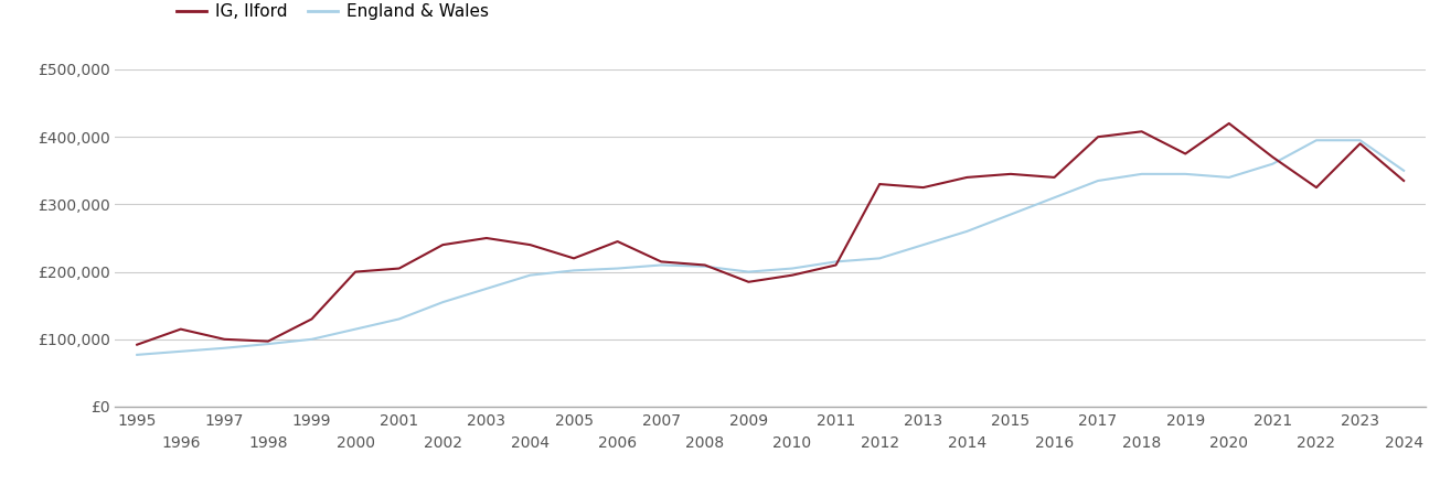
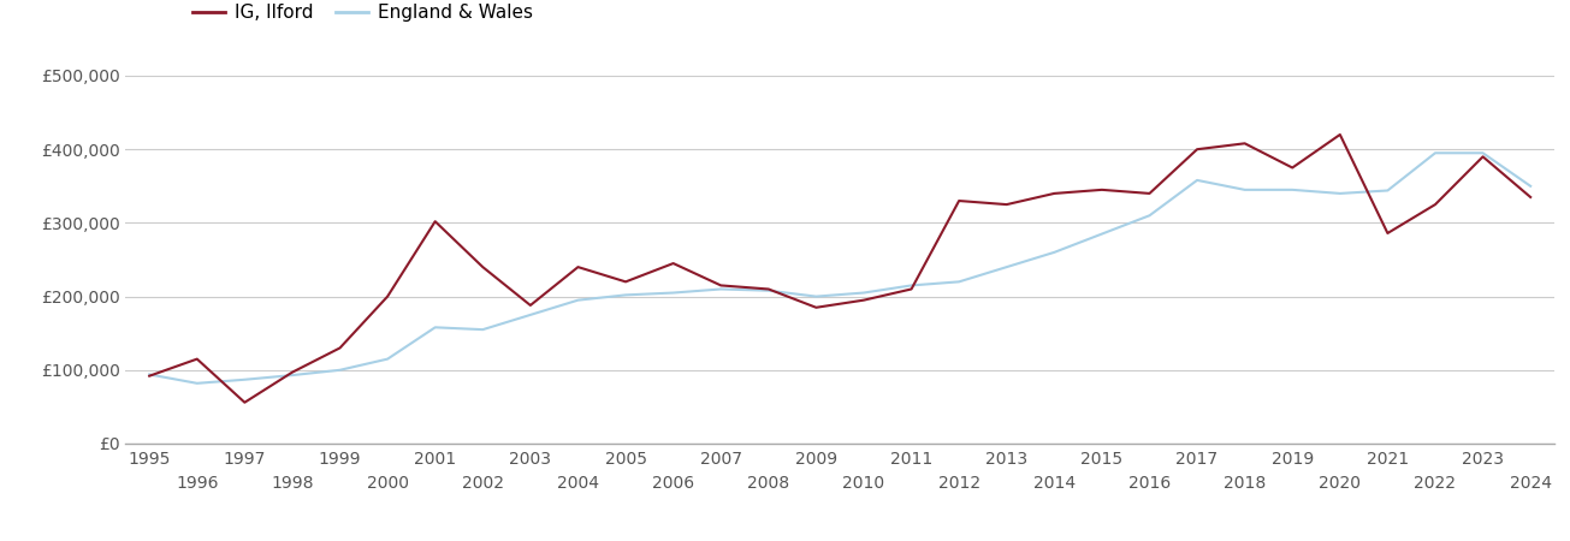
England & Wales/1995: £77,000 -> £94,000
IG, Ilford/1997: £100,000 -> £56,000
IG, Ilford/2001: £205,000 -> £302,000
England & Wales/2001: £130,000 -> £158,000
IG, Ilford/2003: £250,000 -> £188,000
England & Wales/2017: £335,000 -> £358,000
IG, Ilford/2021: £370,000 -> £286,000
England & Wales/2021: £360,000 -> £344,000
